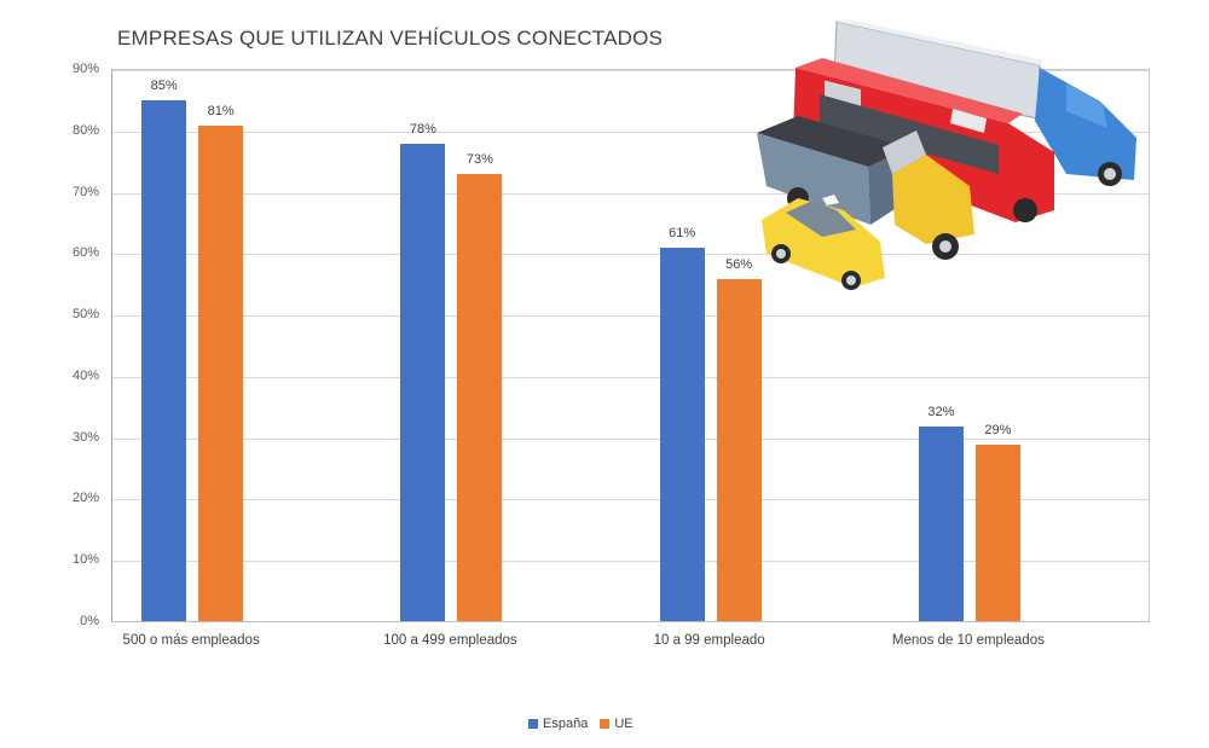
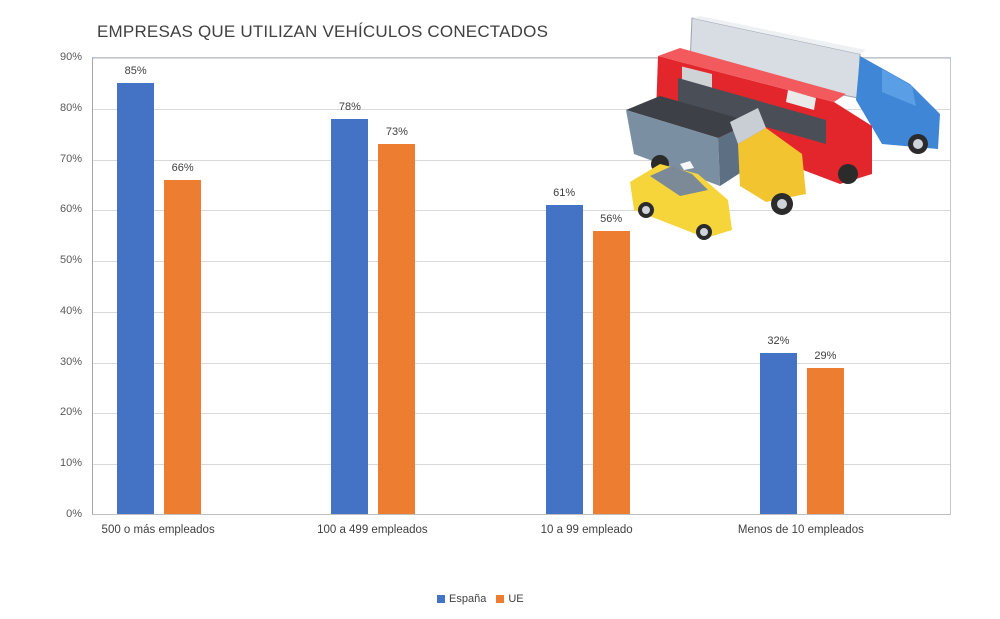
UE/500 o más empleados: 81% -> 66%
